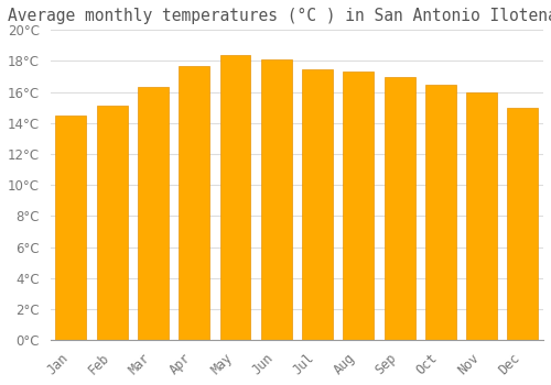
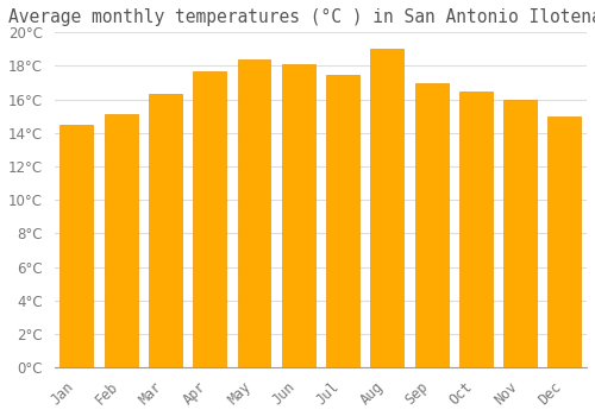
Aug: 17.3°C -> 19.0°C
